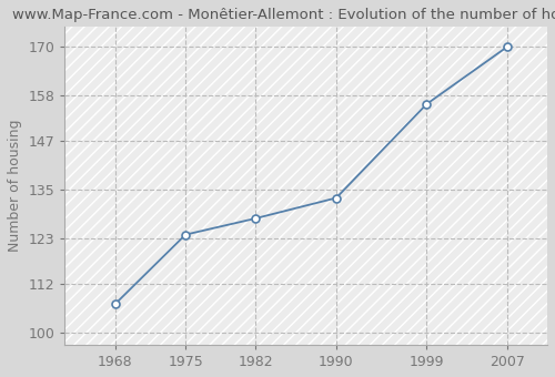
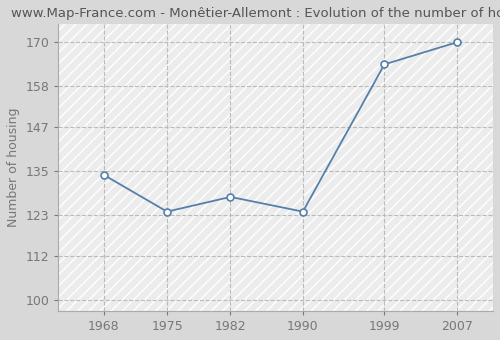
1968: 107 -> 134
1990: 133 -> 124
1999: 156 -> 164
